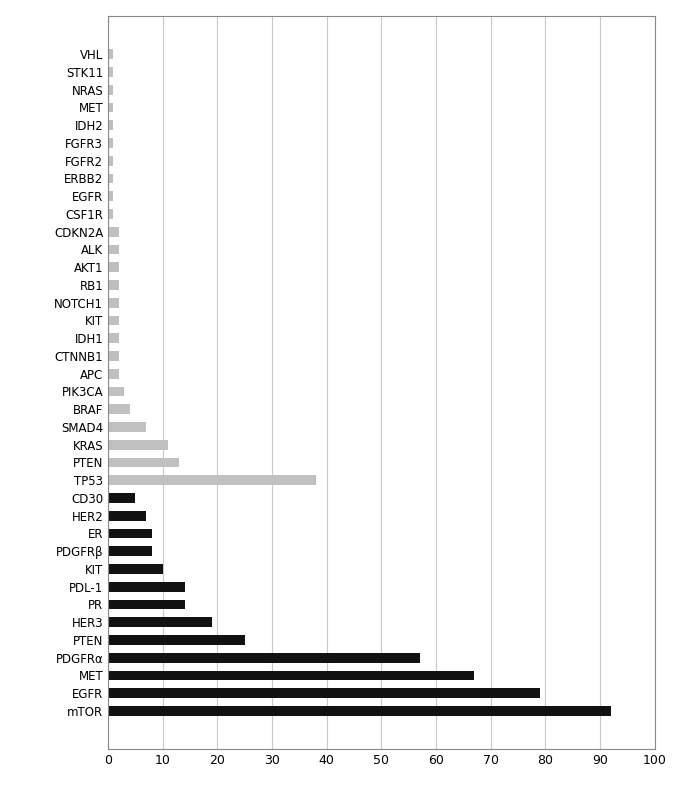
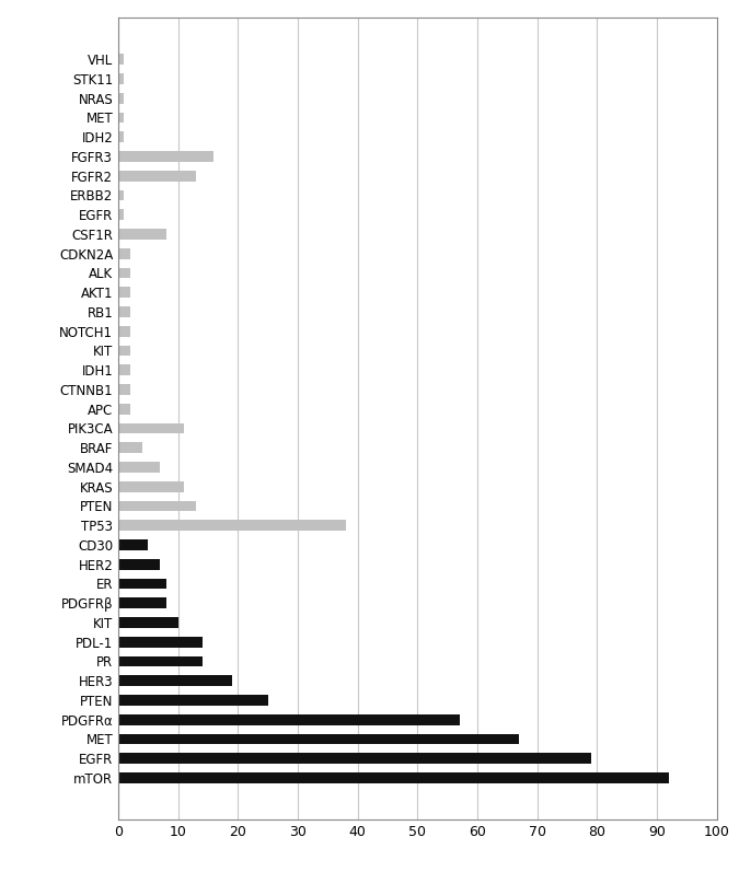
FGFR3: 1 -> 16
FGFR2: 1 -> 13
CSF1R: 1 -> 8
PIK3CA: 3 -> 11
